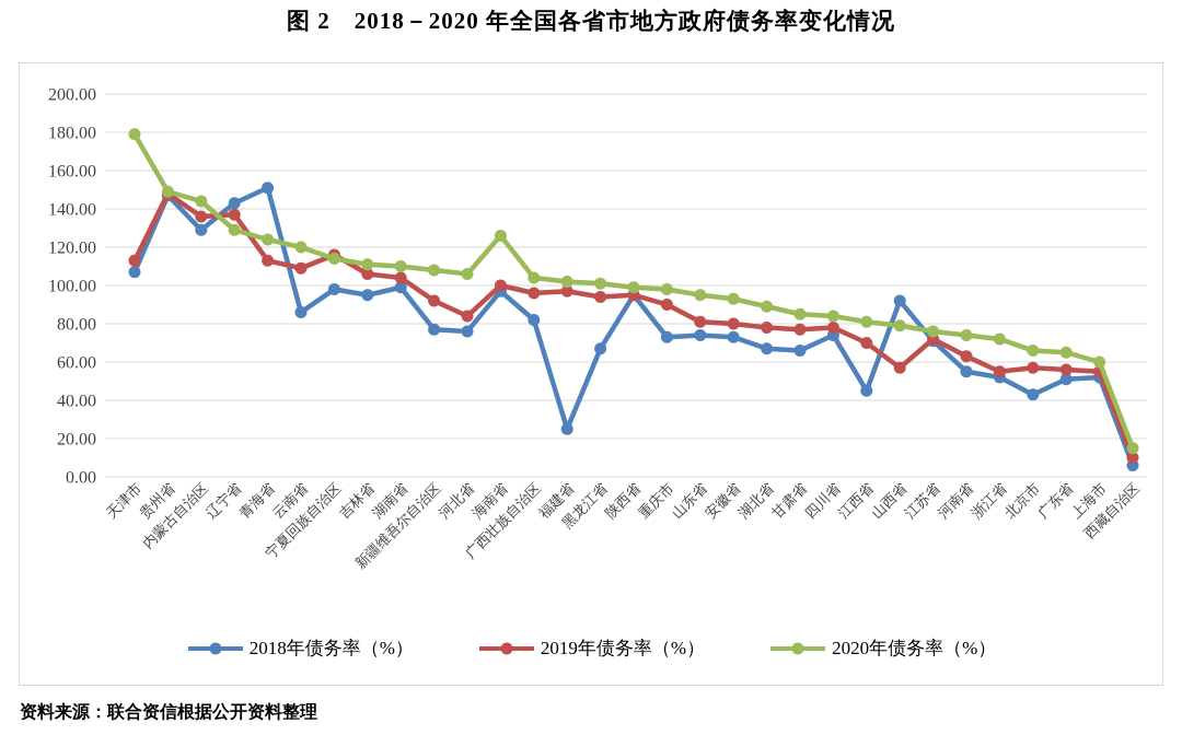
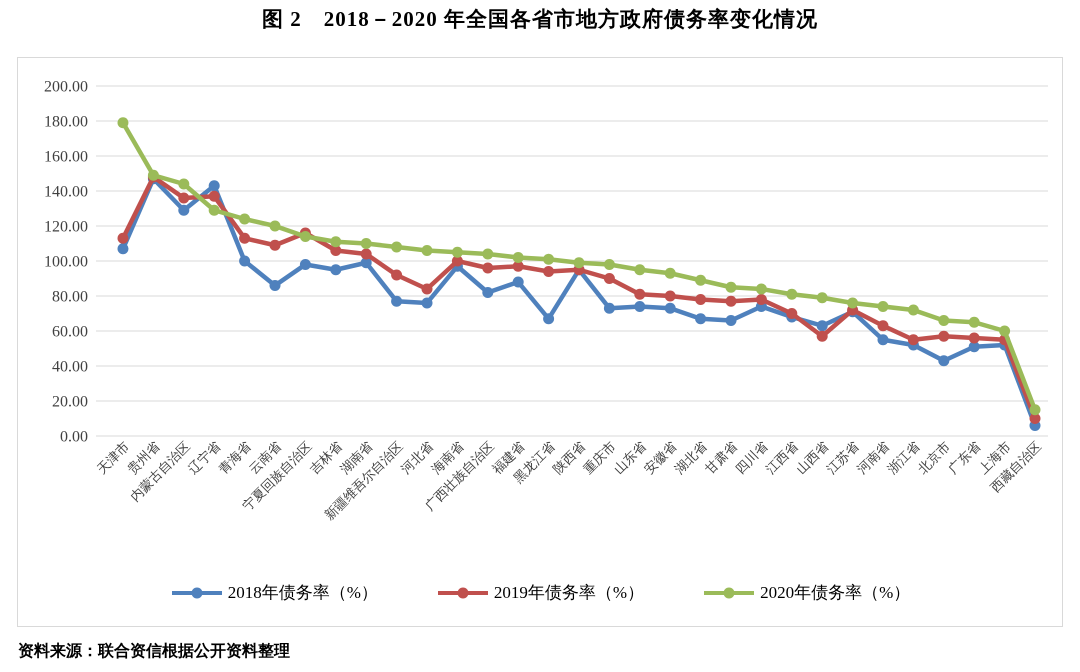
2018年债务率（%）/青海省: 151 -> 100
2020年债务率（%）/海南省: 126 -> 105
2018年债务率（%）/福建省: 25 -> 88
2018年债务率（%）/江西省: 45 -> 68
2018年债务率（%）/山西省: 92 -> 63
